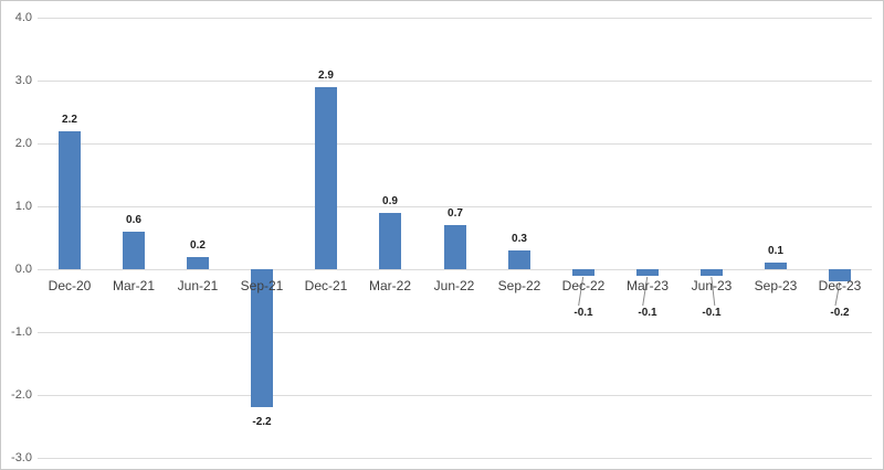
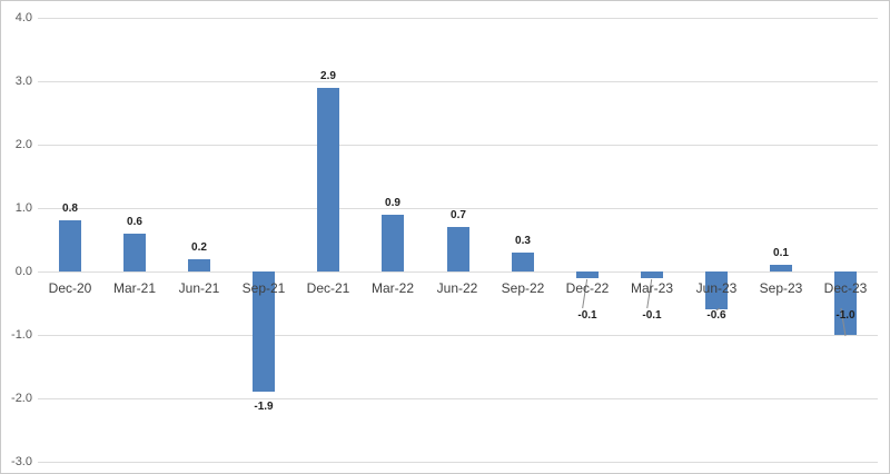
Dec-20: 2.2 -> 0.8
Sep-21: -2.2 -> -1.9
Jun-23: -0.1 -> -0.6
Dec-23: -0.2 -> -1.0
